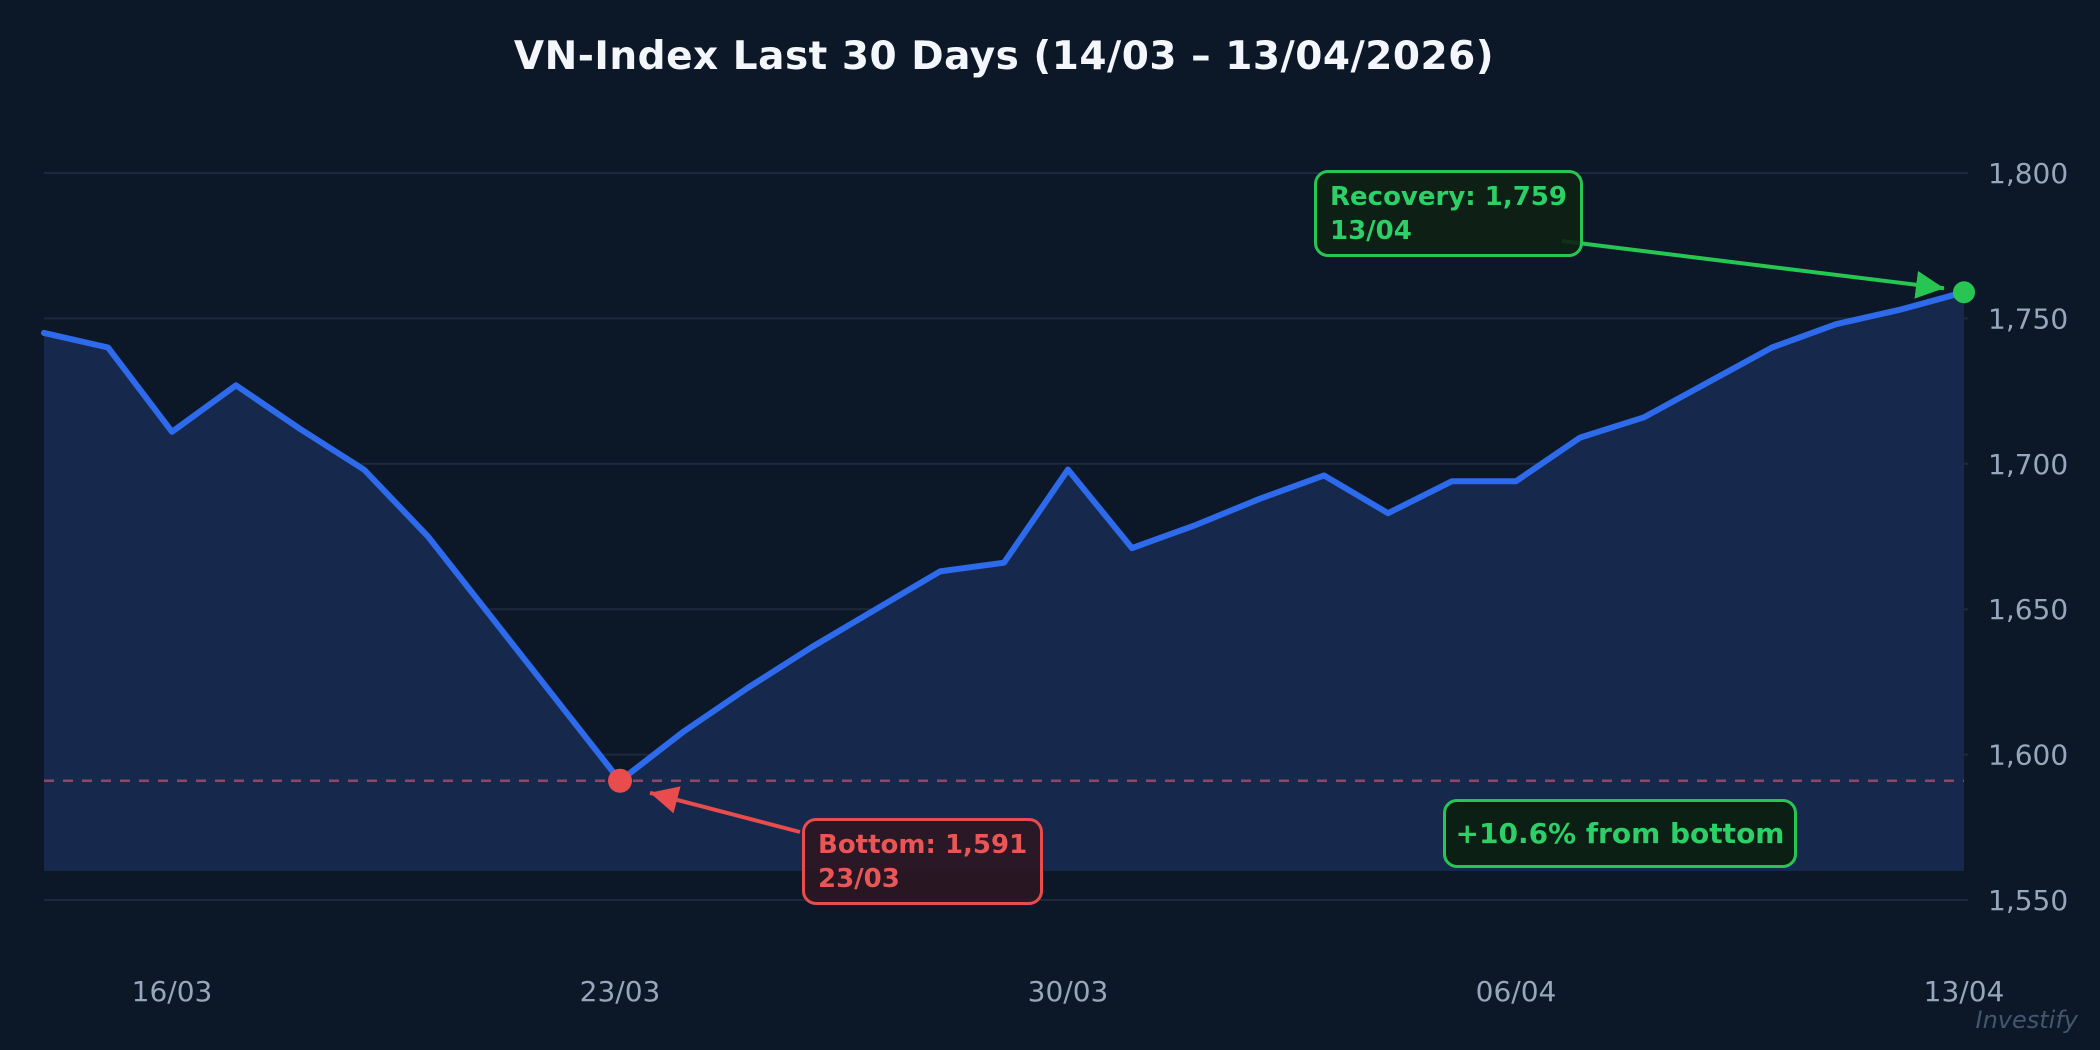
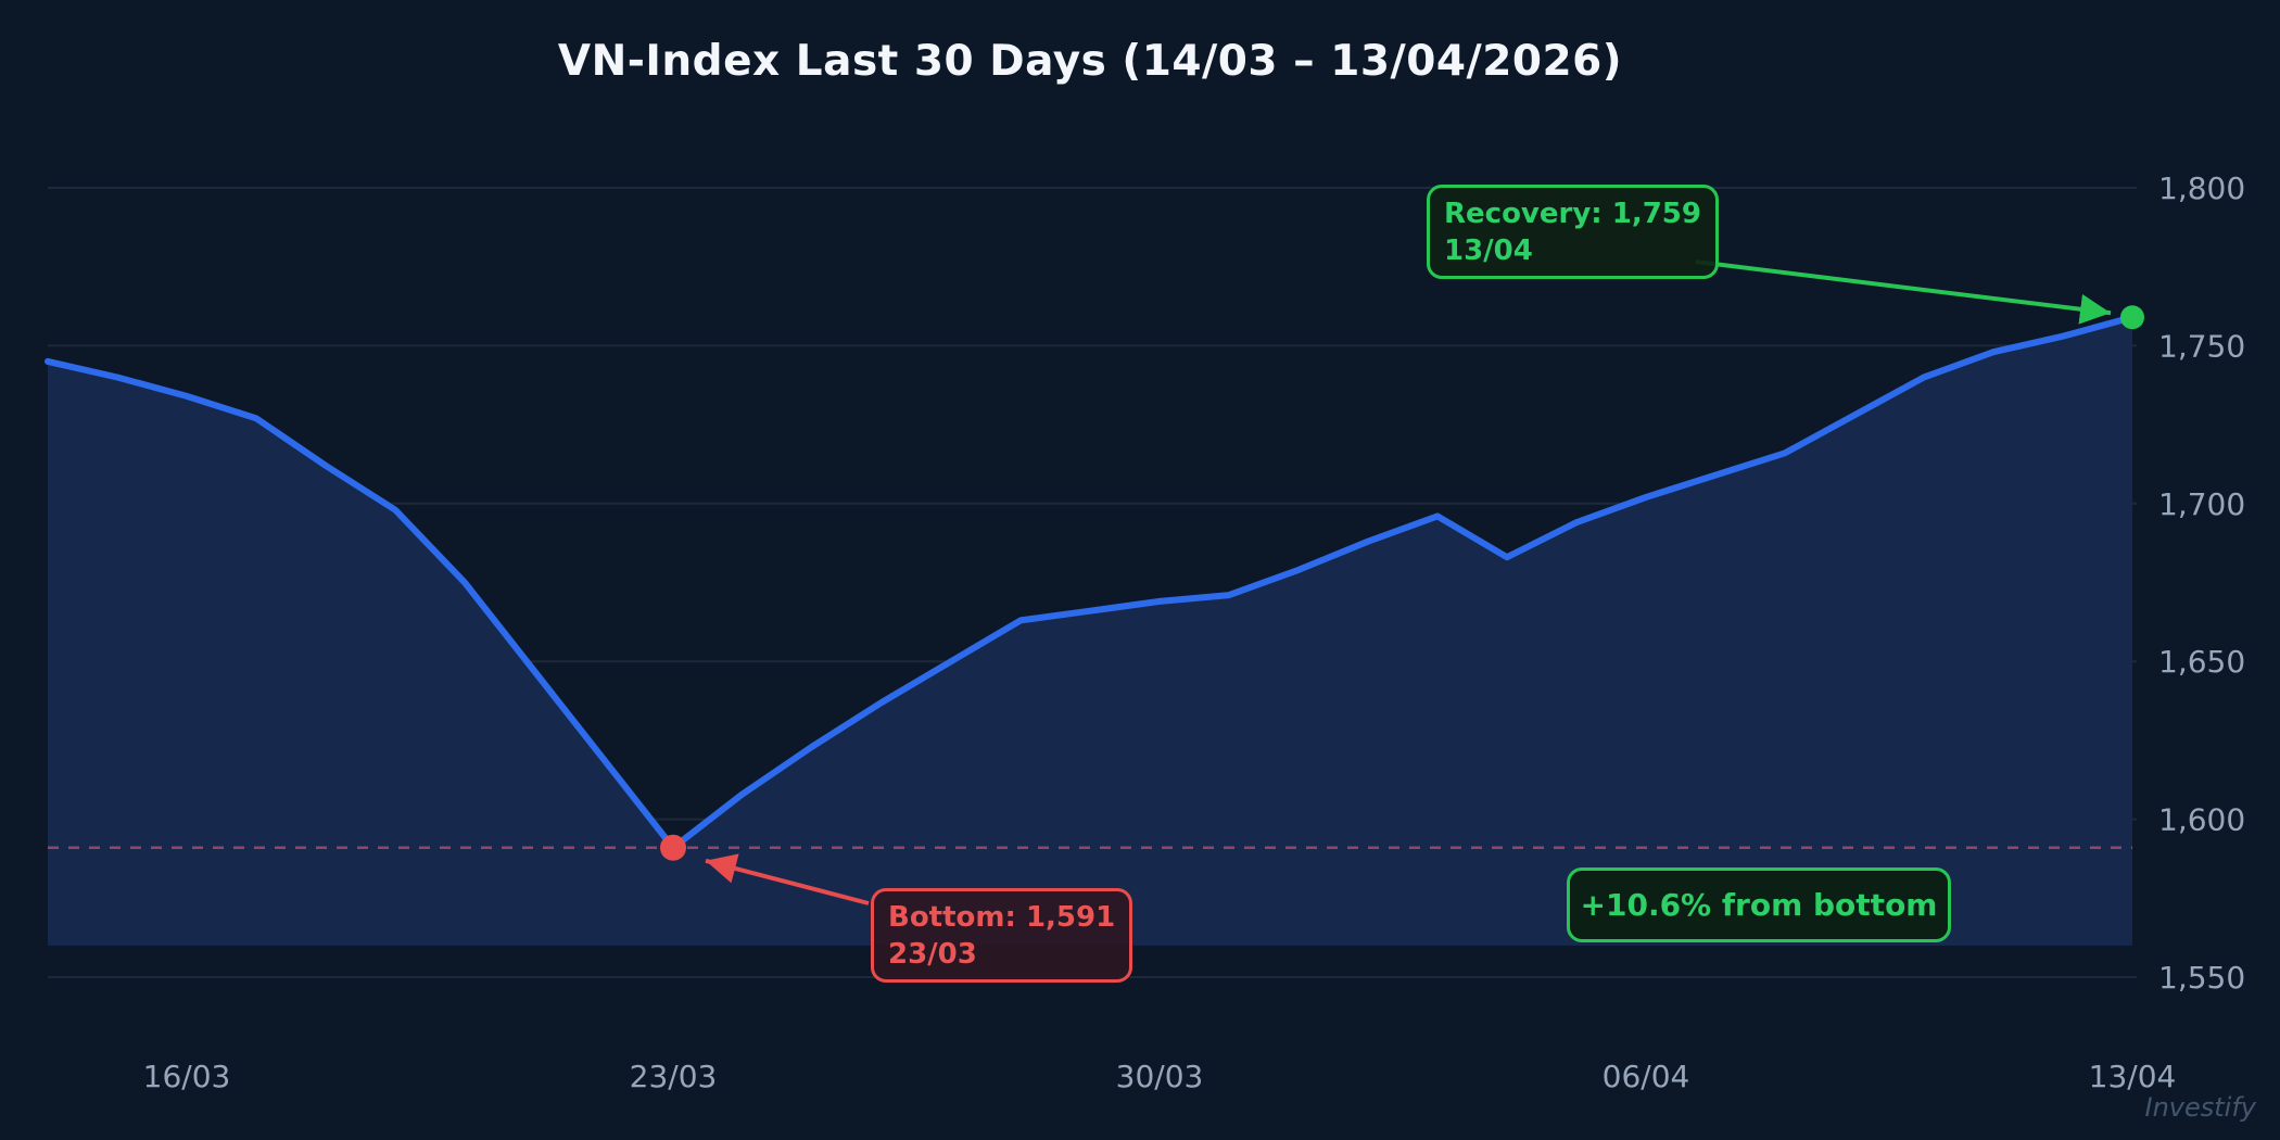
16/03: 1711 -> 1734
30/03: 1698 -> 1669
06/04: 1694 -> 1702
